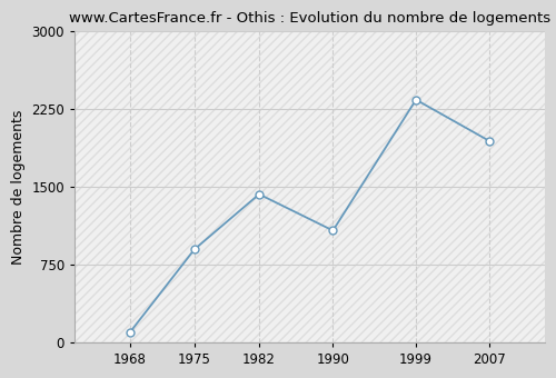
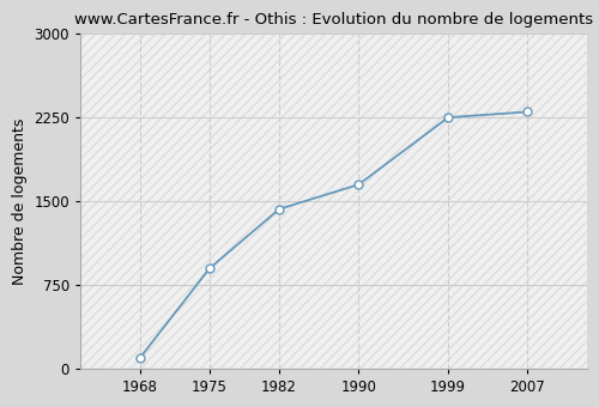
1990: 1080 -> 1650
1999: 2340 -> 2250
2007: 1940 -> 2300
